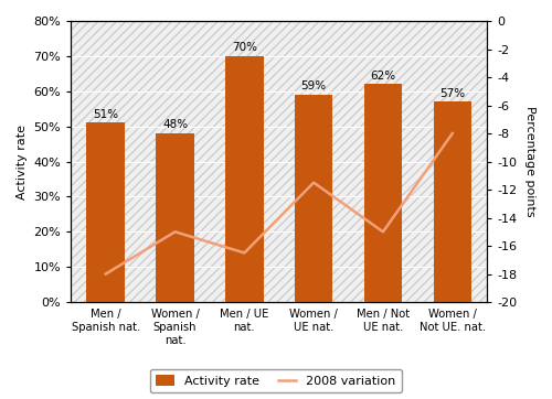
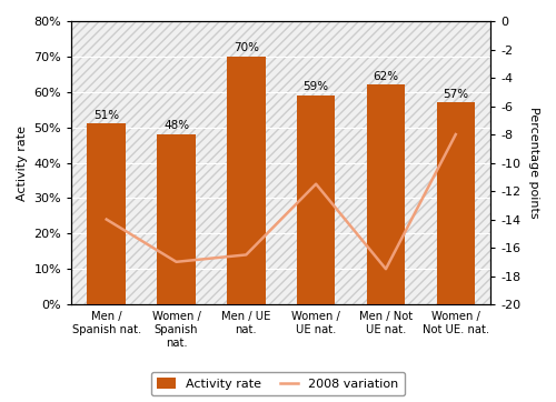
2008 variation/Men / Spanish nat.: -18.0 -> -14.0
2008 variation/Women / Spanish nat.: -15.0 -> -17.0
2008 variation/Men / Not UE nat.: -15.0 -> -17.5
